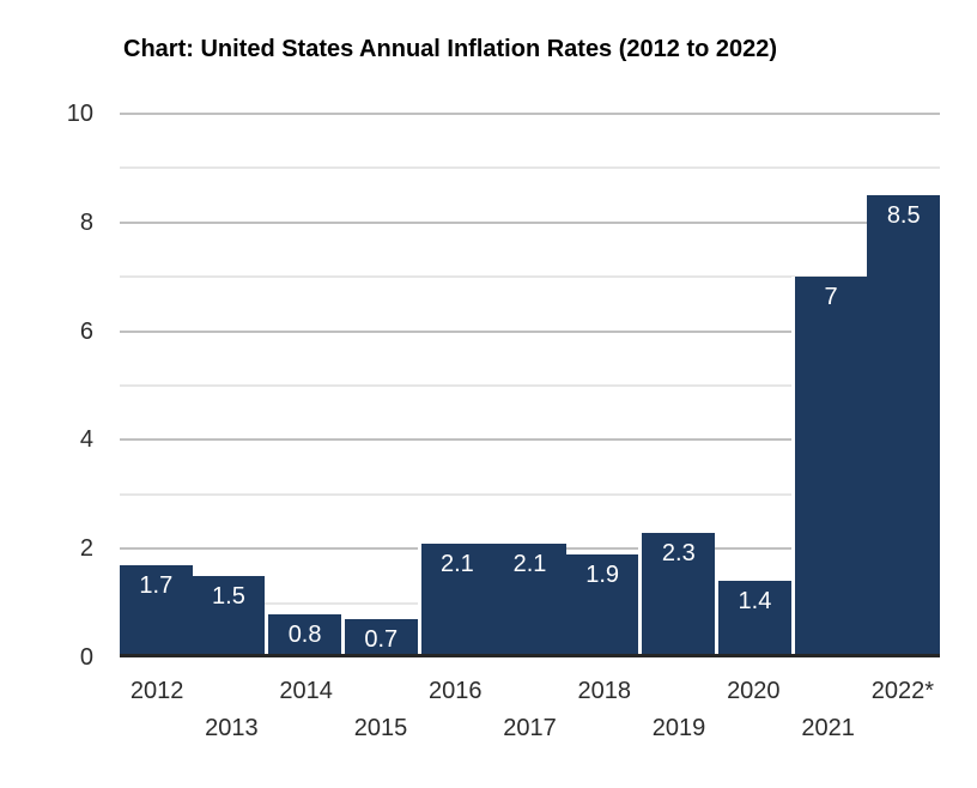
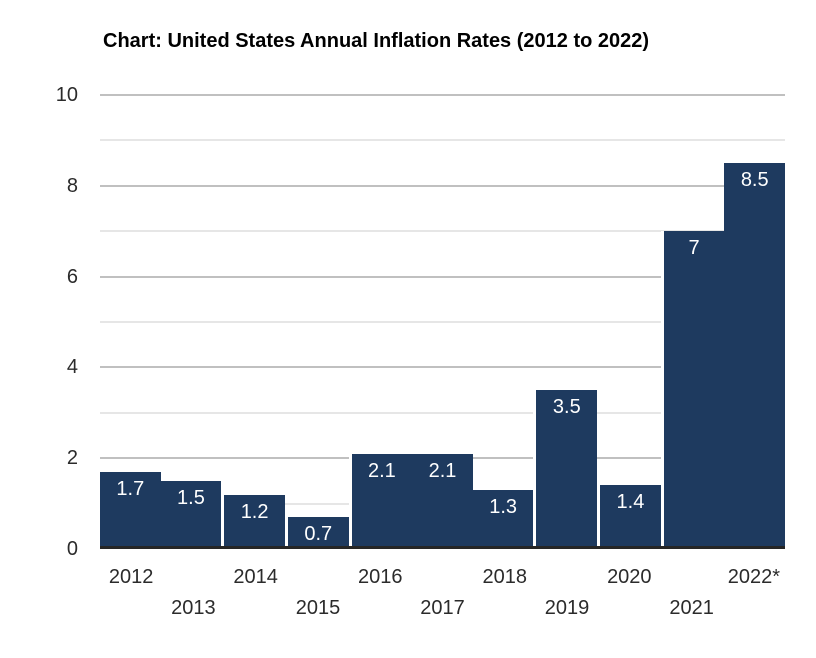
2014: 0.8 -> 1.2
2018: 1.9 -> 1.3
2019: 2.3 -> 3.5
